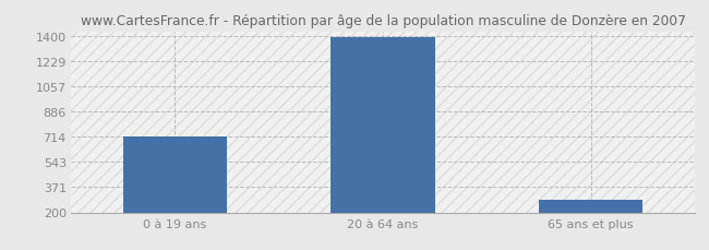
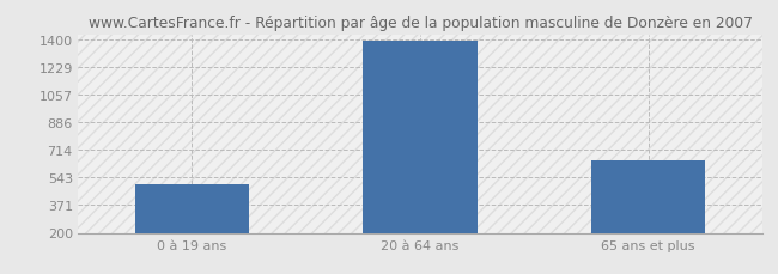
0 à 19 ans: 710 -> 500
65 ans et plus: 280 -> 650
